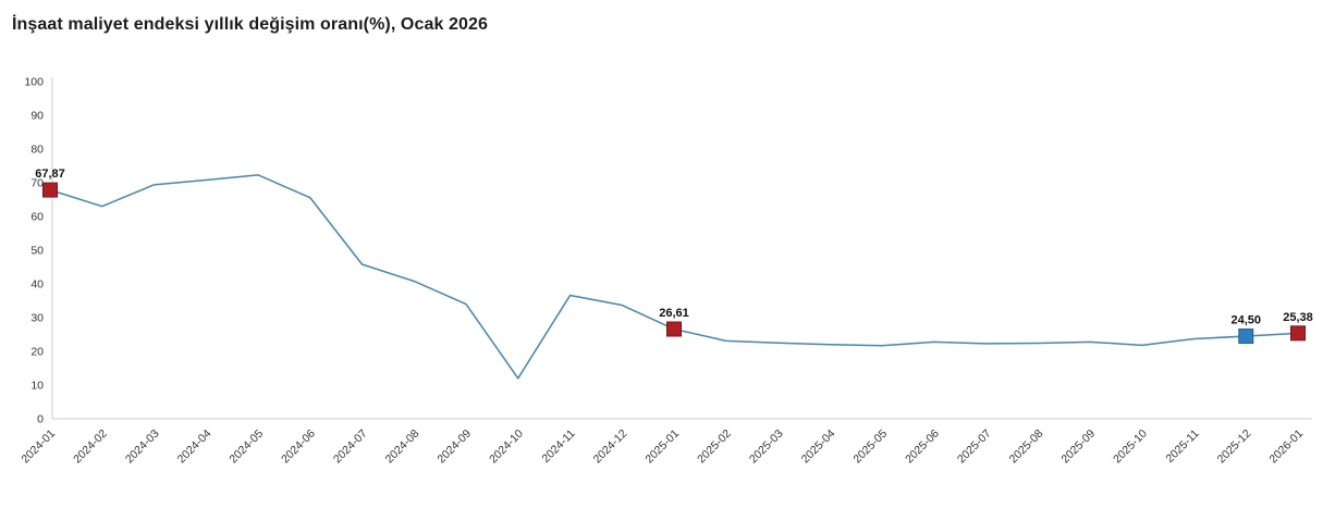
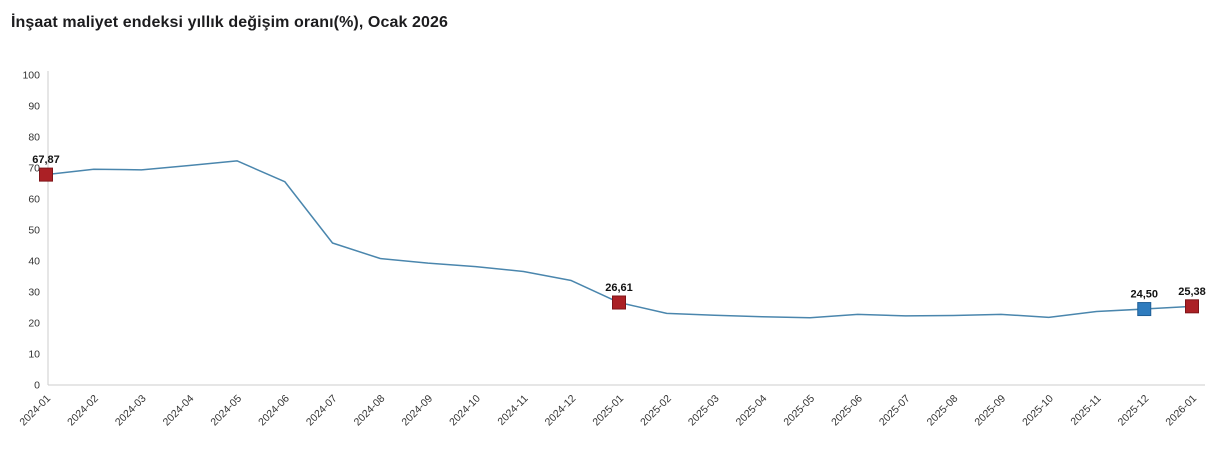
2024-02: 63 -> 70
2024-09: 34 -> 39
2024-10: 12 -> 38
